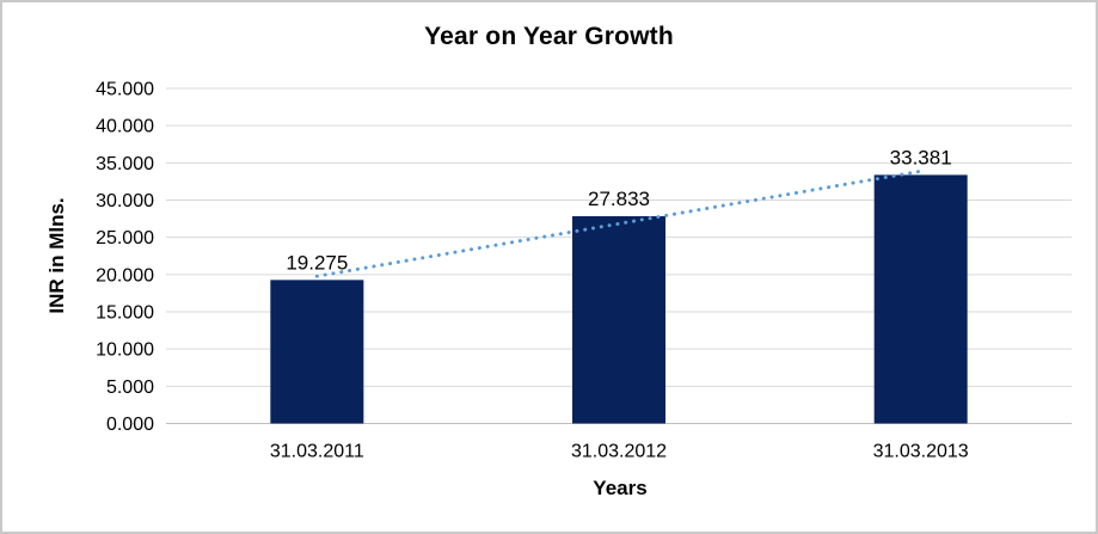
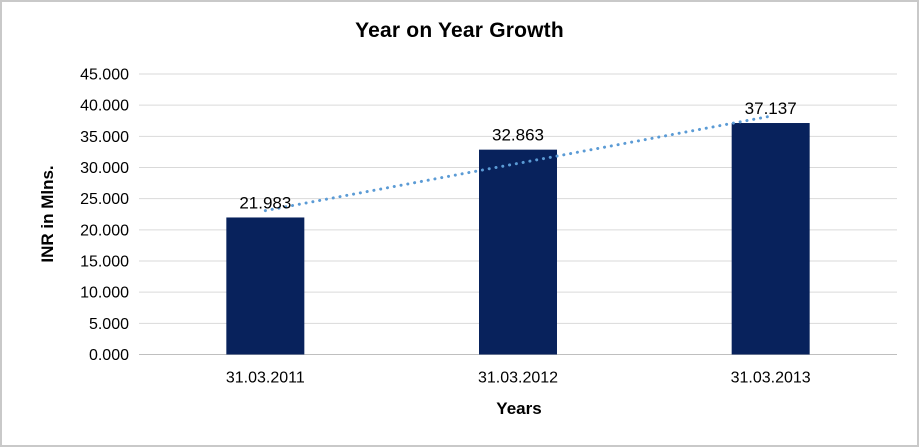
31.03.2011: 19.275 -> 21.983
31.03.2012: 27.833 -> 32.863
31.03.2013: 33.381 -> 37.137
